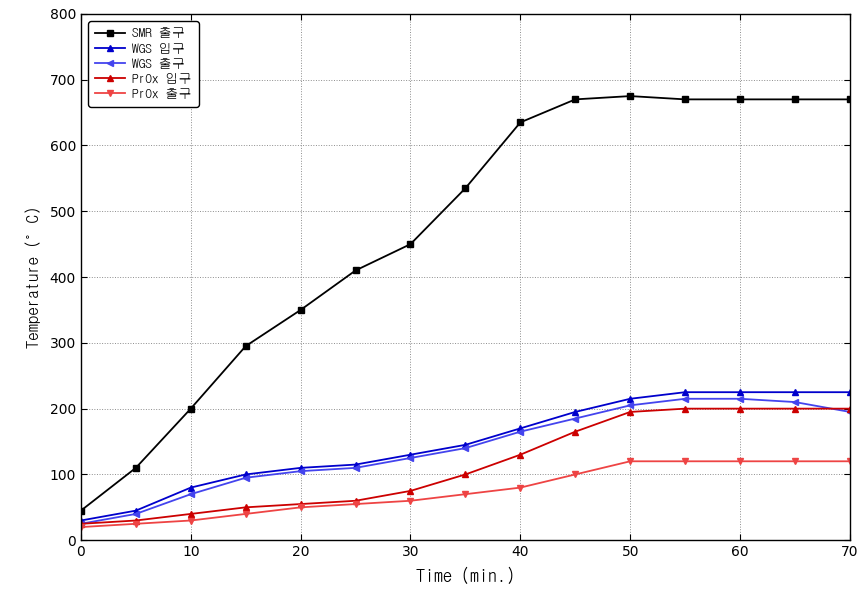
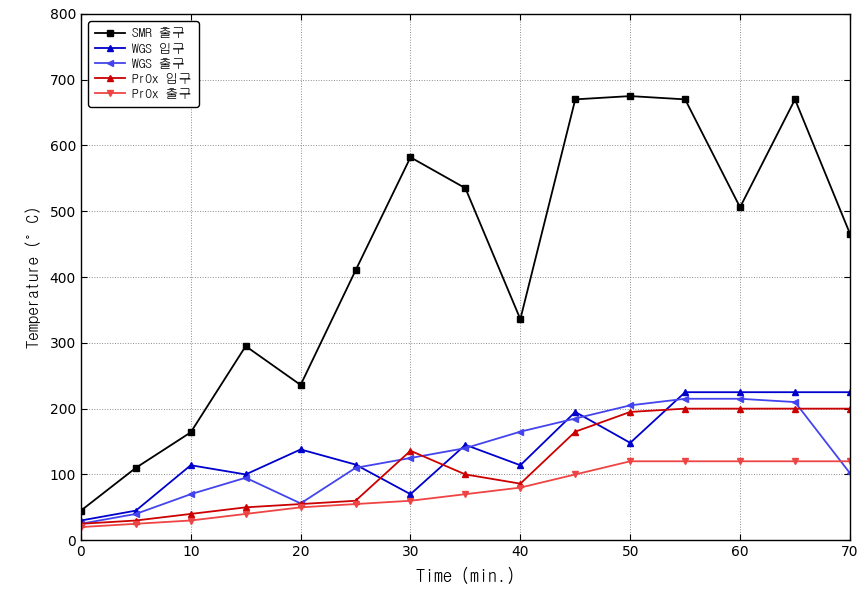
SMR 출구/10: 200 -> 164
WGS 입구/10: 80 -> 114
SMR 출구/20: 350 -> 236
WGS 입구/20: 110 -> 138
WGS 출구/20: 105 -> 56
SMR 출구/30: 450 -> 582
WGS 입구/30: 130 -> 70
PrOx 입구/30: 75 -> 136
SMR 출구/40: 635 -> 336
WGS 입구/40: 170 -> 114
PrOx 입구/40: 130 -> 86
WGS 입구/50: 215 -> 148
SMR 출구/60: 670 -> 506
SMR 출구/70: 670 -> 466
WGS 출구/70: 195 -> 102
